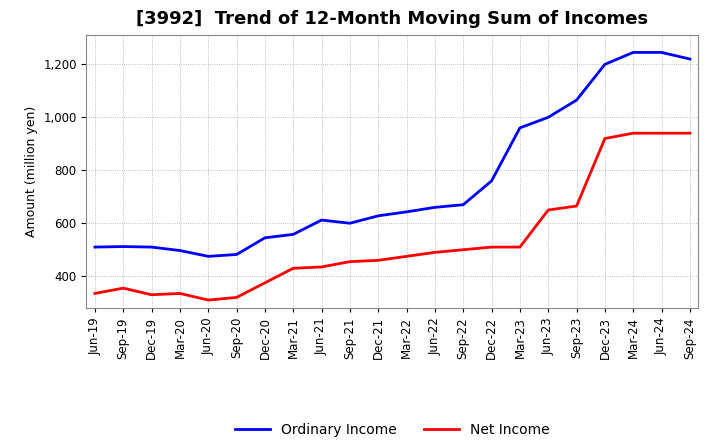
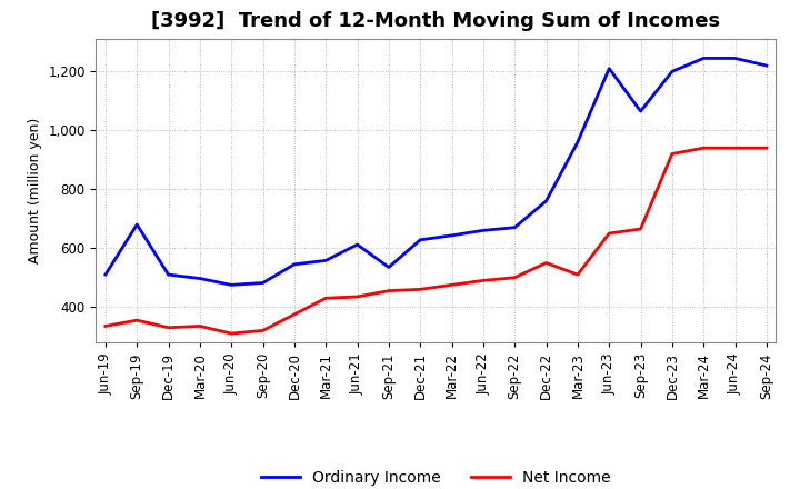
Ordinary Income/Sep-19: 512 -> 680
Ordinary Income/Sep-21: 600 -> 535
Net Income/Dec-22: 510 -> 550
Ordinary Income/Jun-23: 1,000 -> 1,210
